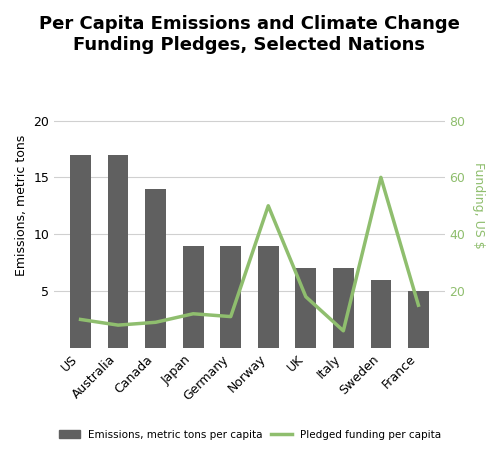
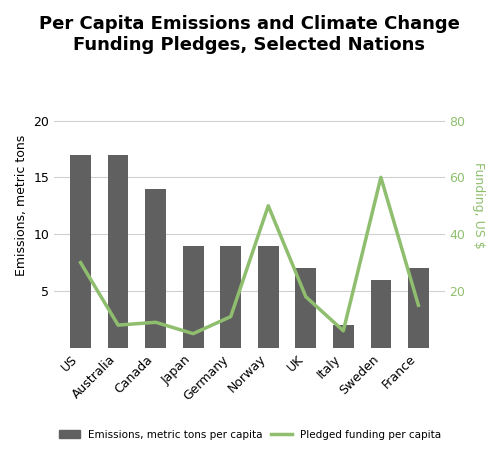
Pledged funding per capita/US: 10 -> 30
Pledged funding per capita/Japan: 12 -> 5
Emissions, metric tons per capita/Italy: 7 -> 2
Emissions, metric tons per capita/France: 5 -> 7
